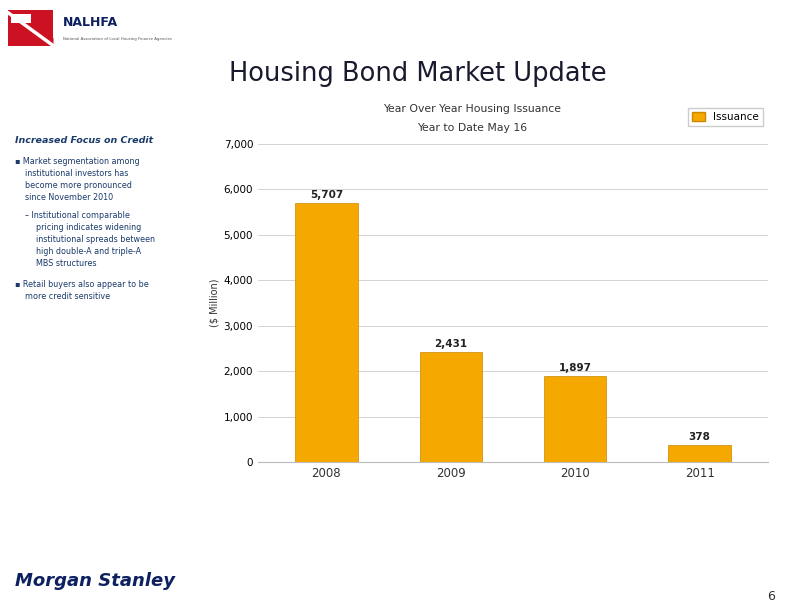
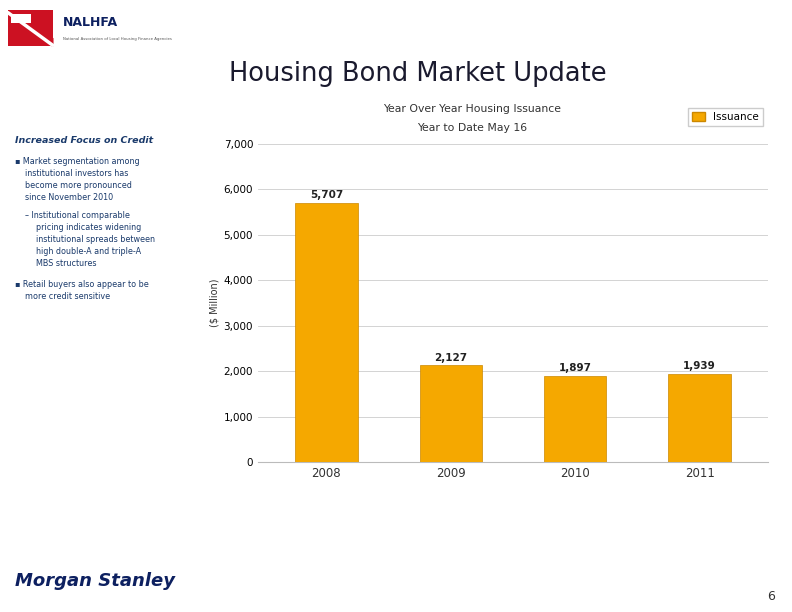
2009: 2,431 -> 2,127
2011: 378 -> 1,939
